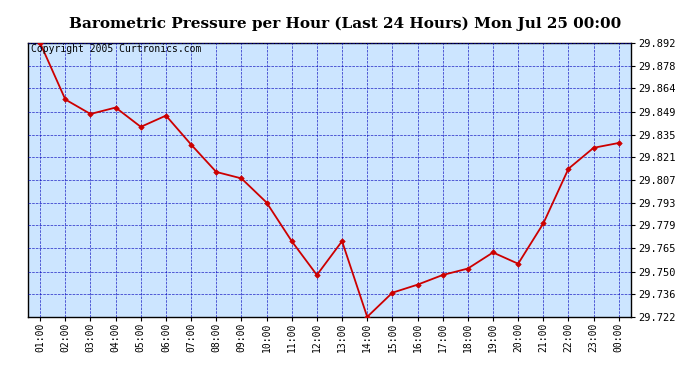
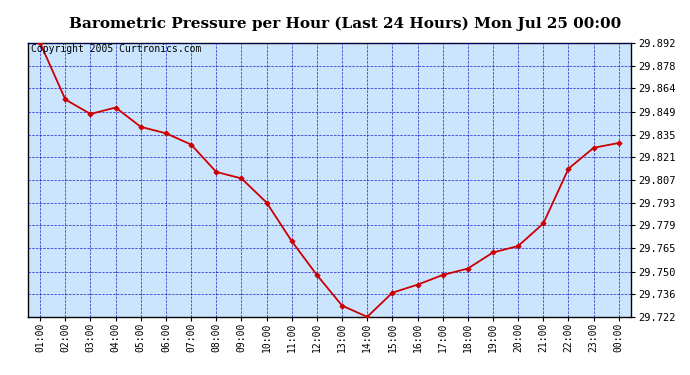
06:00: 29.847 -> 29.836
13:00: 29.769 -> 29.729
20:00: 29.755 -> 29.766
